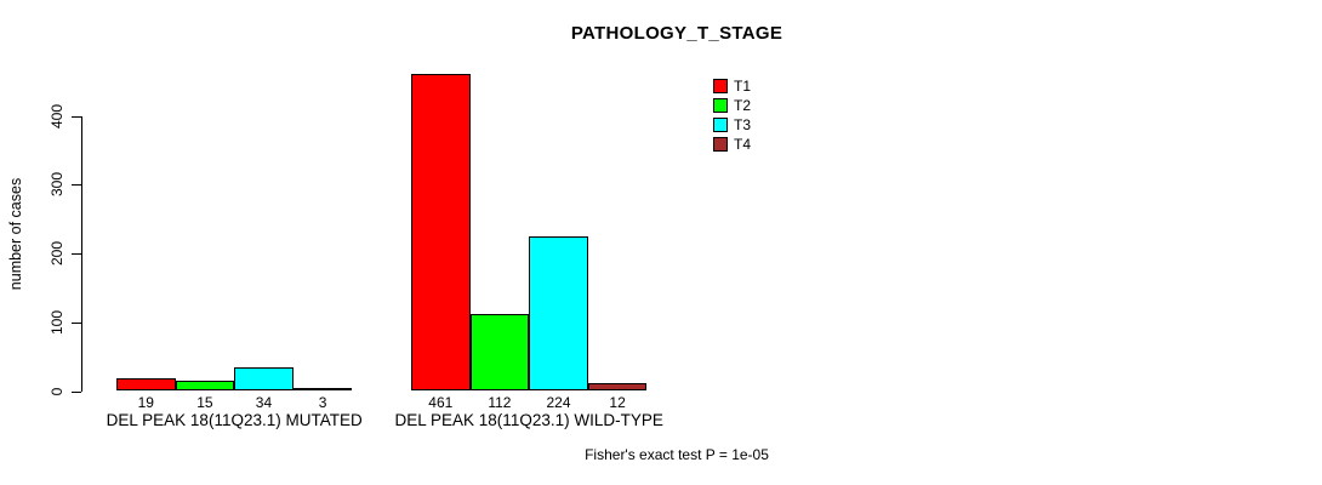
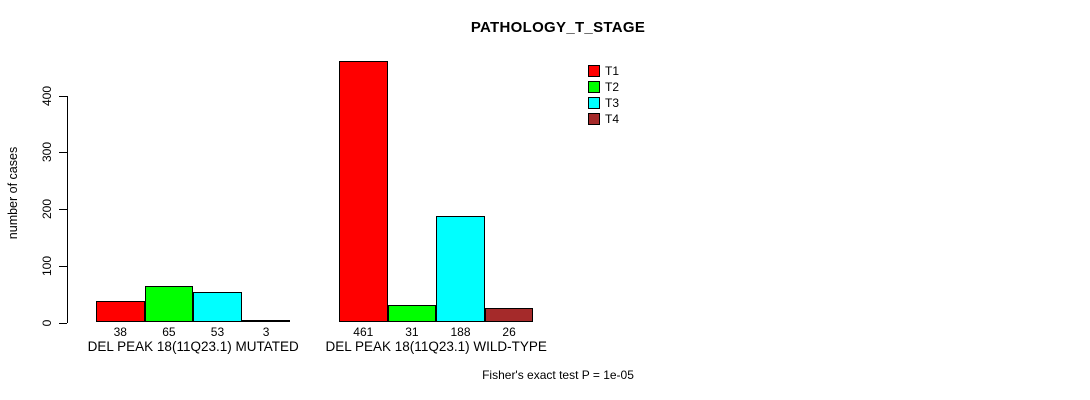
T1/DEL PEAK 18(11Q23.1) MUTATED: 19 -> 38
T2/DEL PEAK 18(11Q23.1) MUTATED: 15 -> 65
T3/DEL PEAK 18(11Q23.1) MUTATED: 34 -> 53
T2/DEL PEAK 18(11Q23.1) WILD-TYPE: 112 -> 31
T3/DEL PEAK 18(11Q23.1) WILD-TYPE: 224 -> 188
T4/DEL PEAK 18(11Q23.1) WILD-TYPE: 12 -> 26
